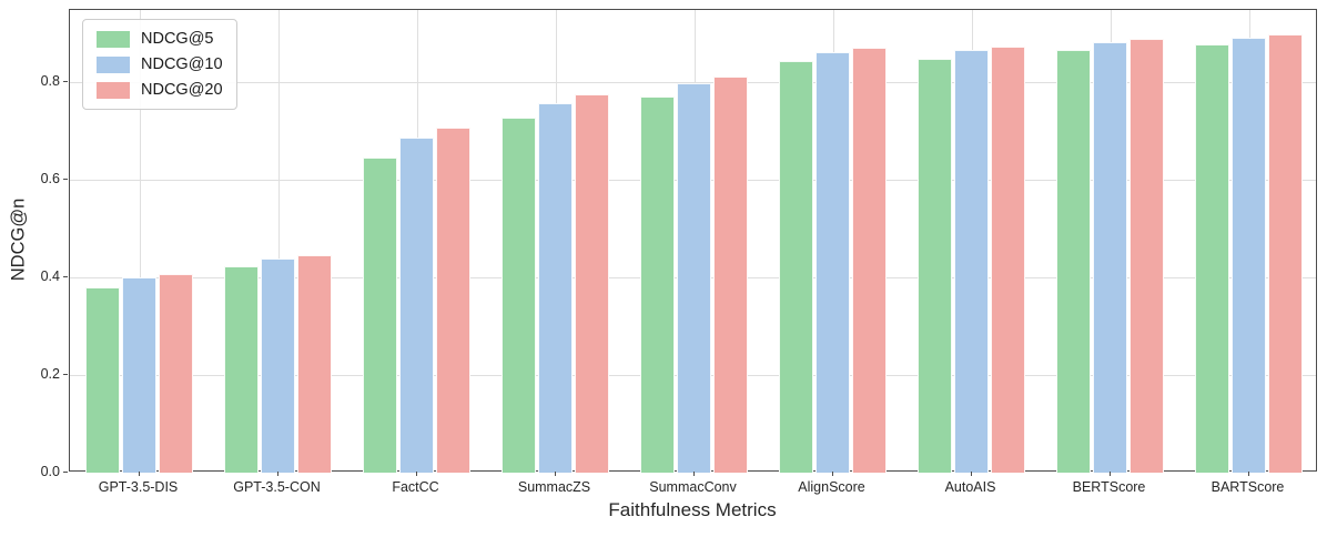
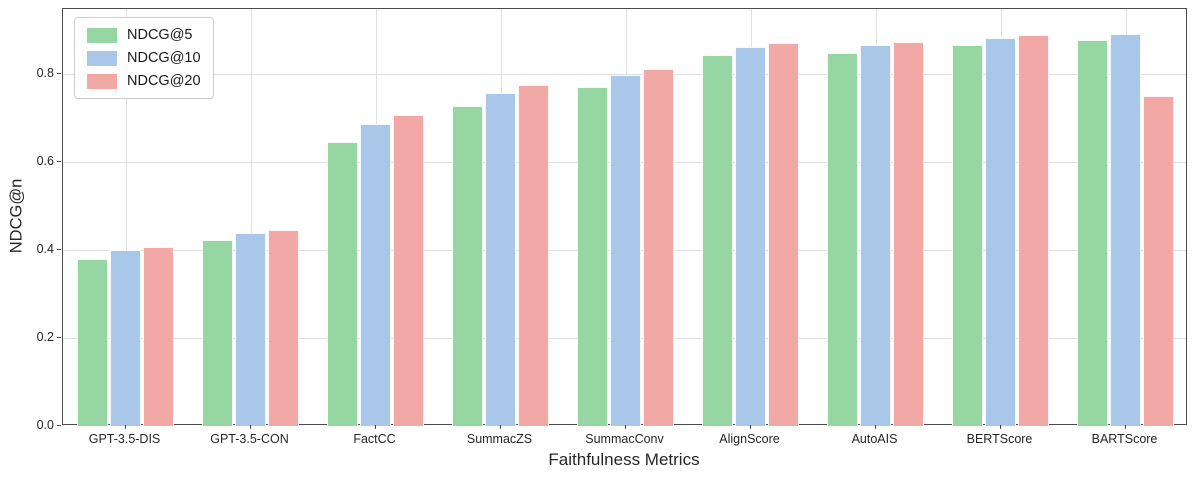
NDCG@20/BARTScore: 0.90 -> 0.75
